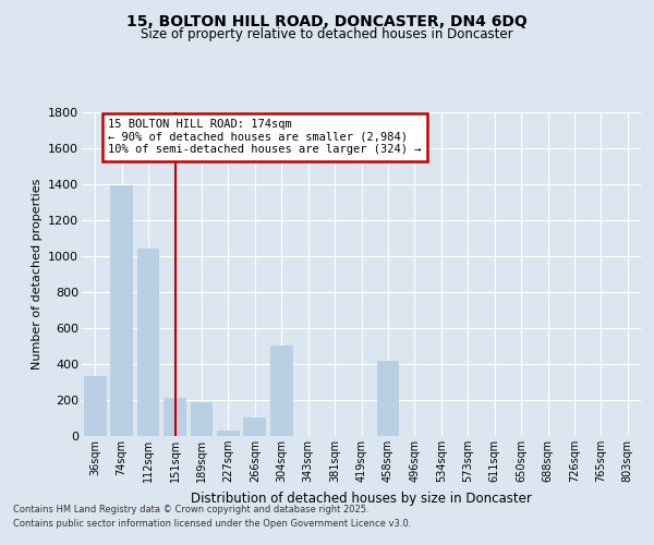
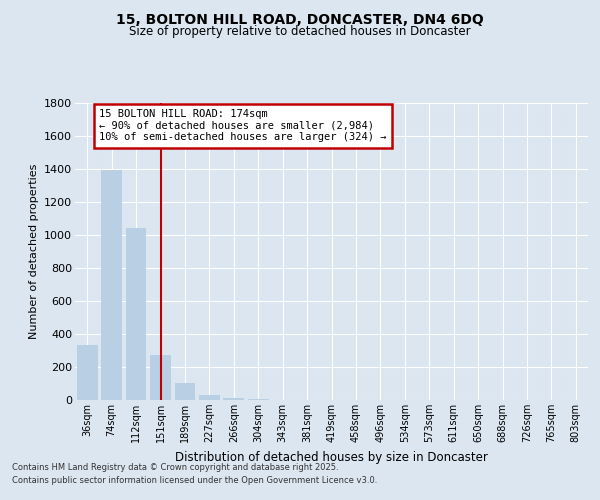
151sqm: 210 -> 270
189sqm: 190 -> 100
266sqm: 100 -> 10
304sqm: 500 -> 10
458sqm: 420 -> 0
